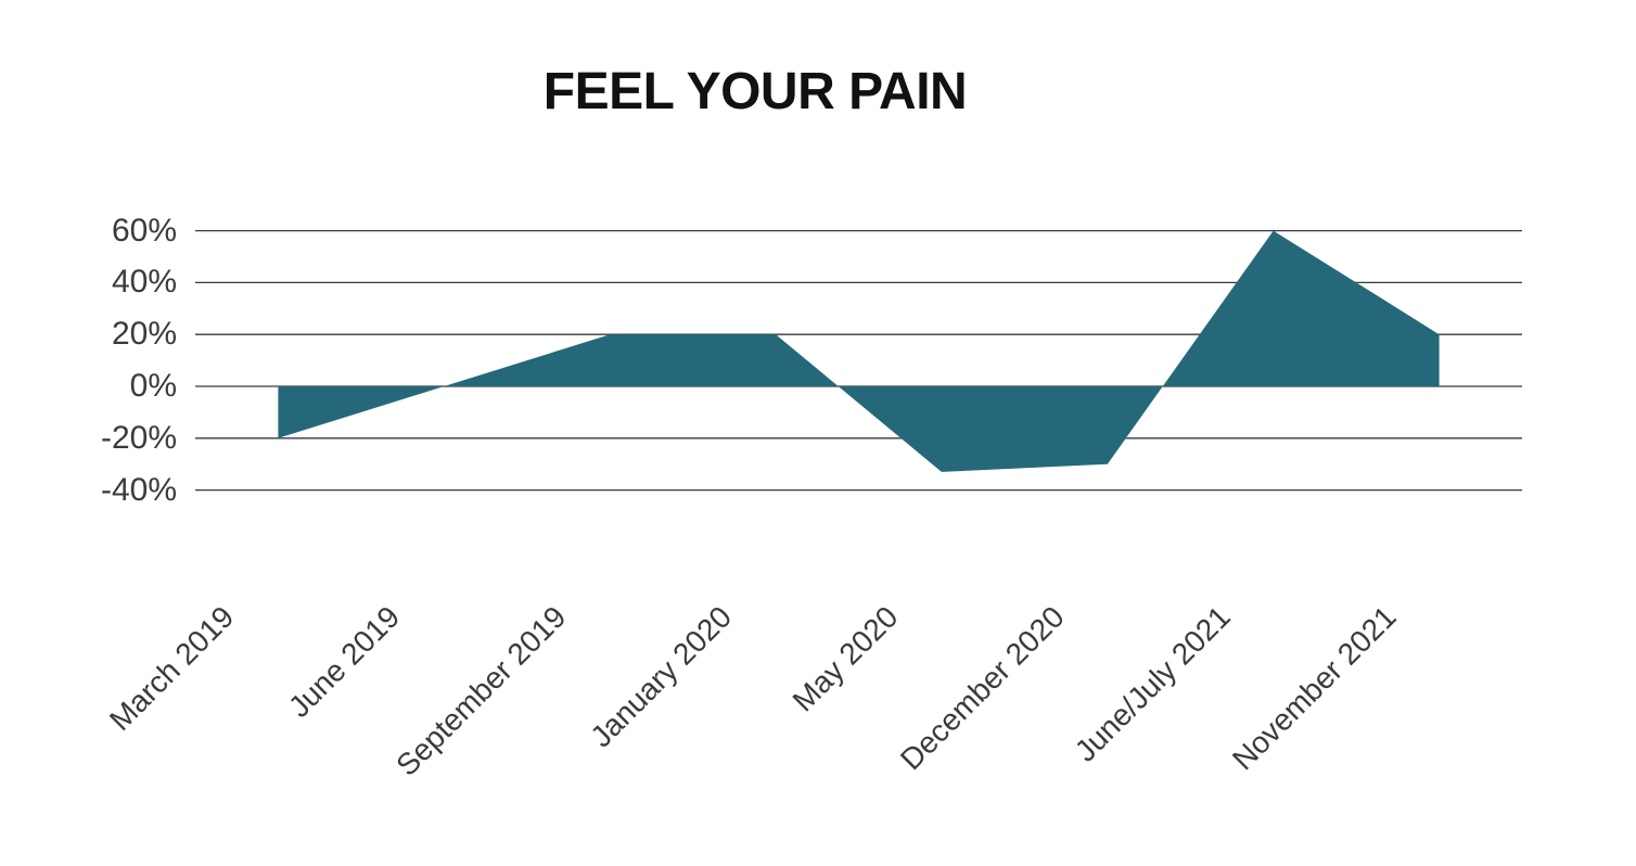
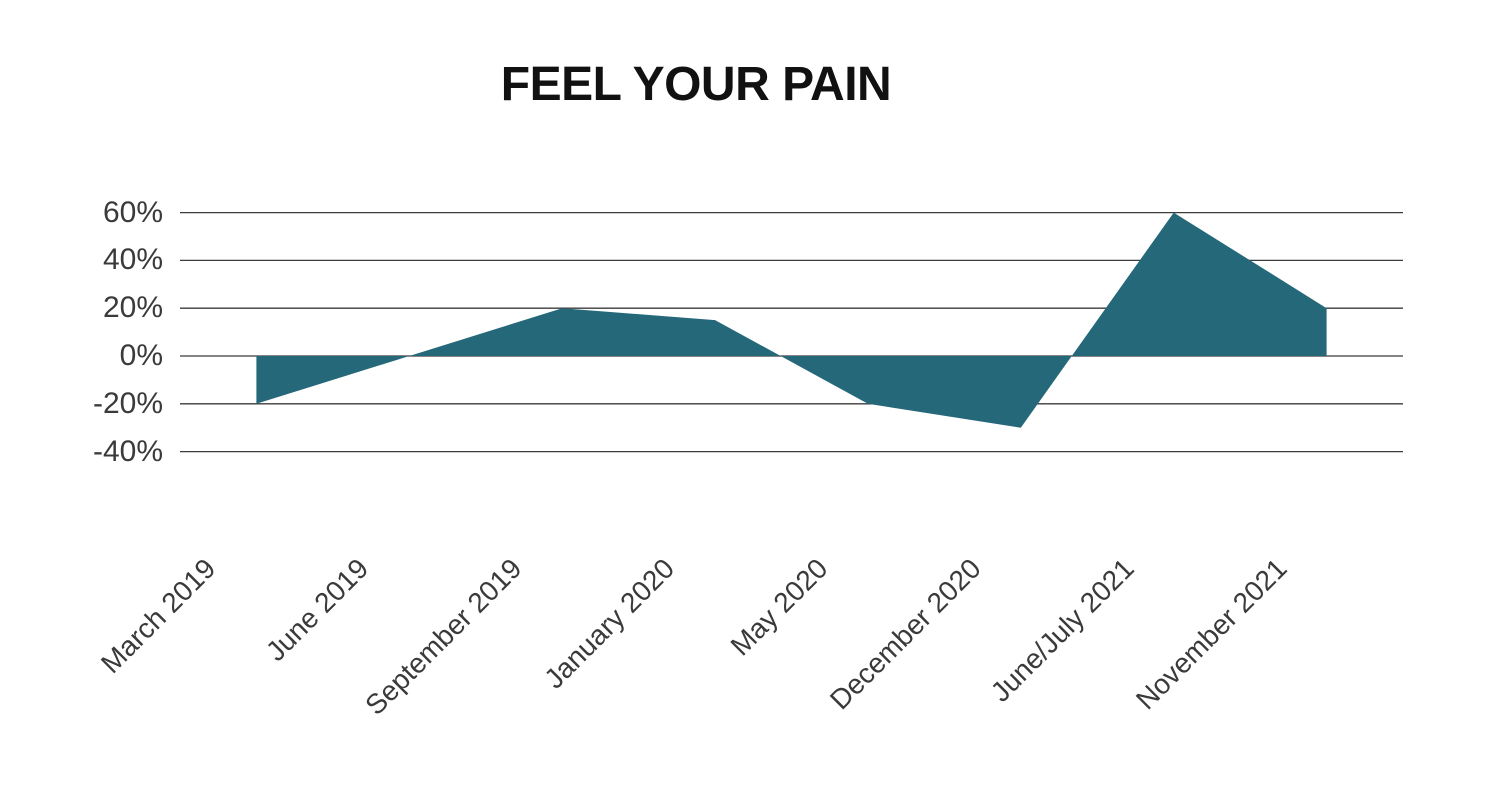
January 2020: 20% -> 15%
May 2020: -33% -> -20%
